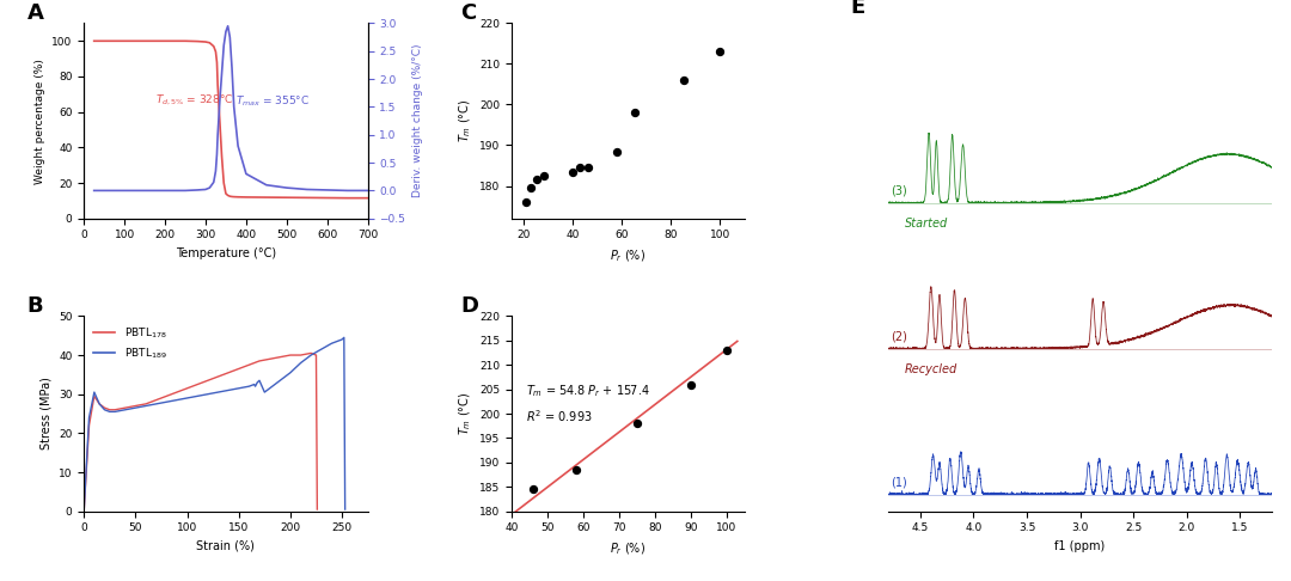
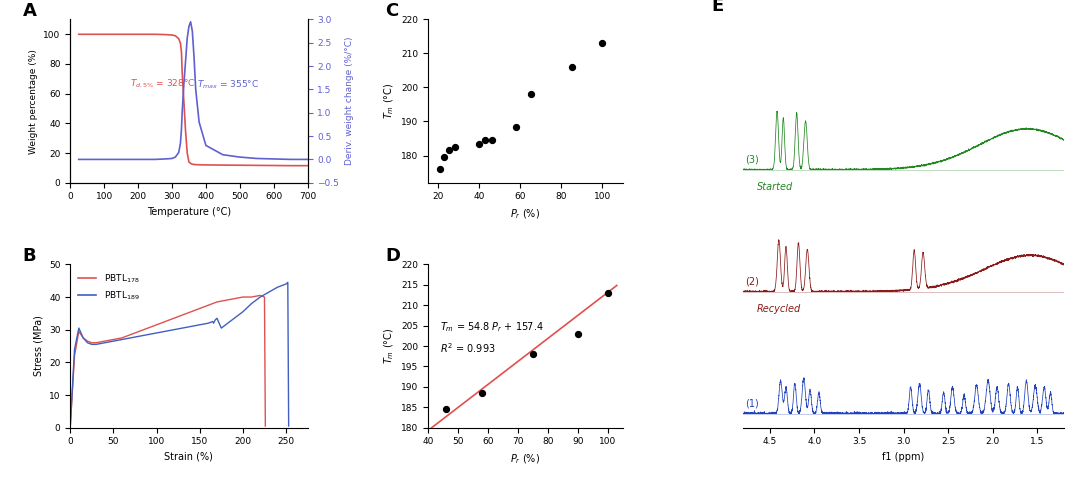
90: 206.0 -> 203.0
